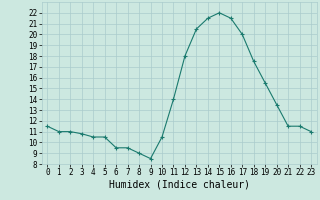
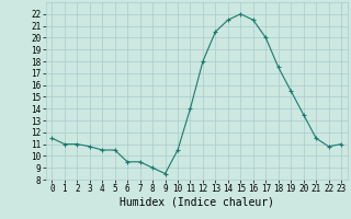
22: 11.5 -> 10.8
